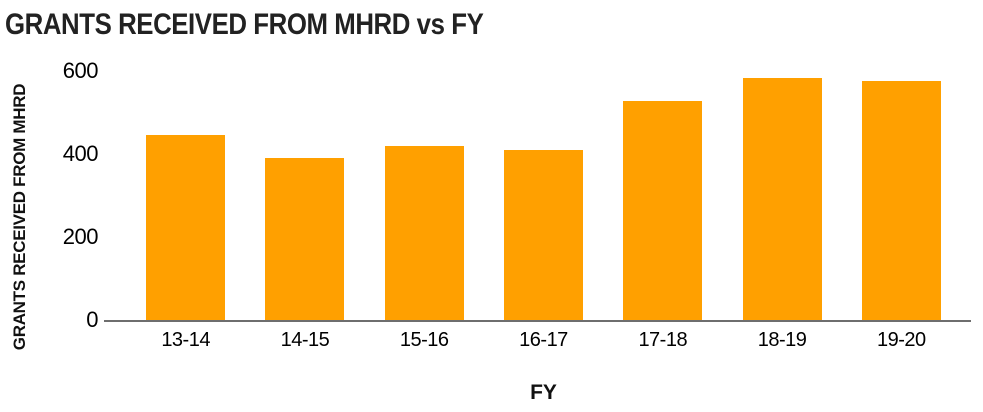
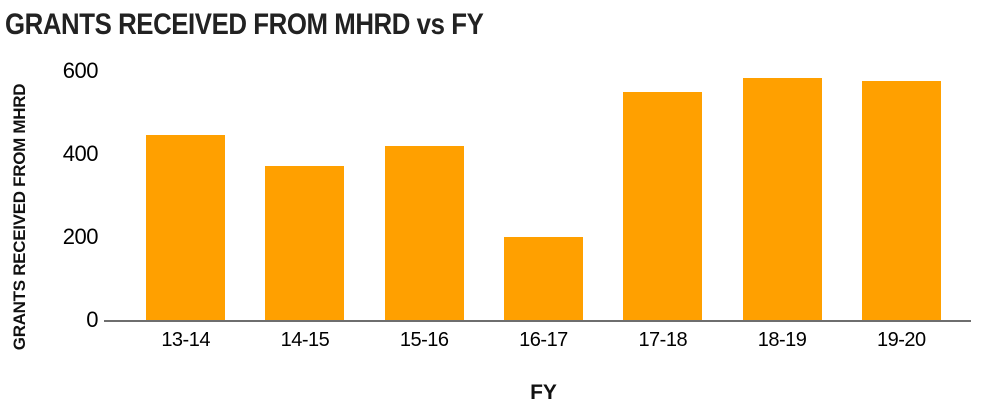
14-15: 390 -> 370
16-17: 410 -> 200
17-18: 530 -> 550
